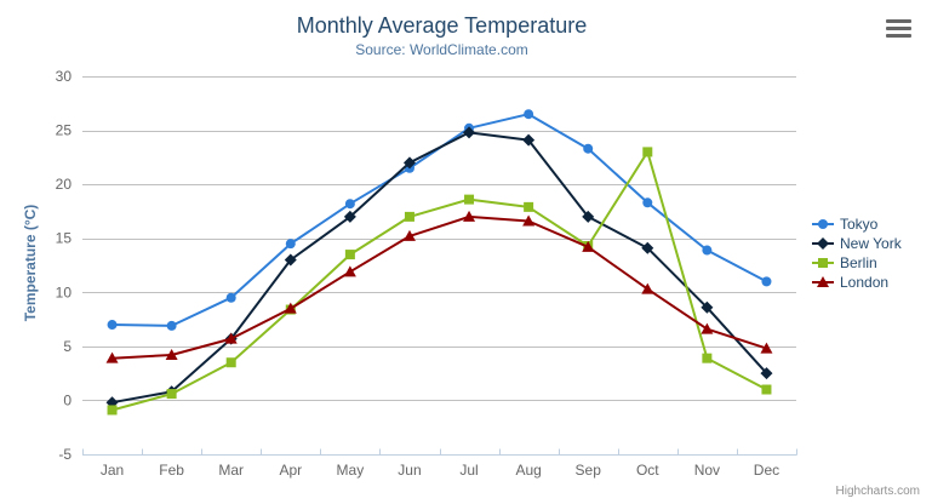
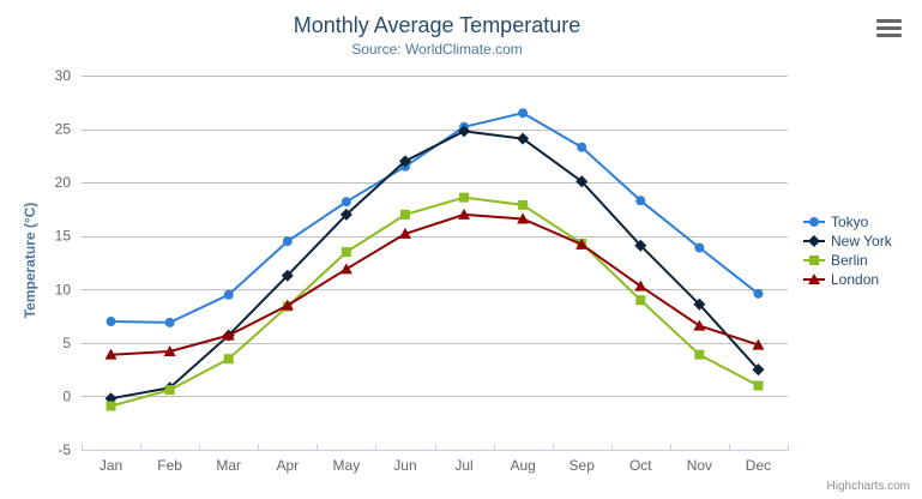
New York/Apr: 13 -> 11
New York/Sep: 17 -> 20
Berlin/Oct: 23 -> 9
Tokyo/Dec: 11 -> 10
